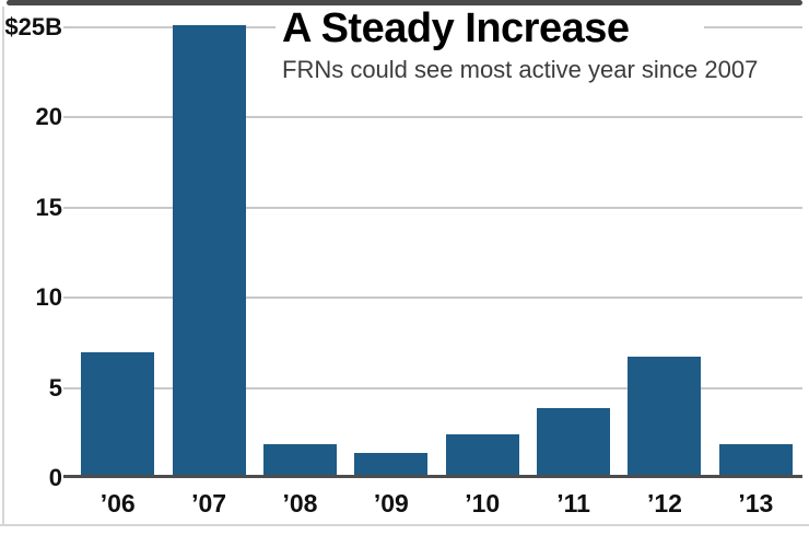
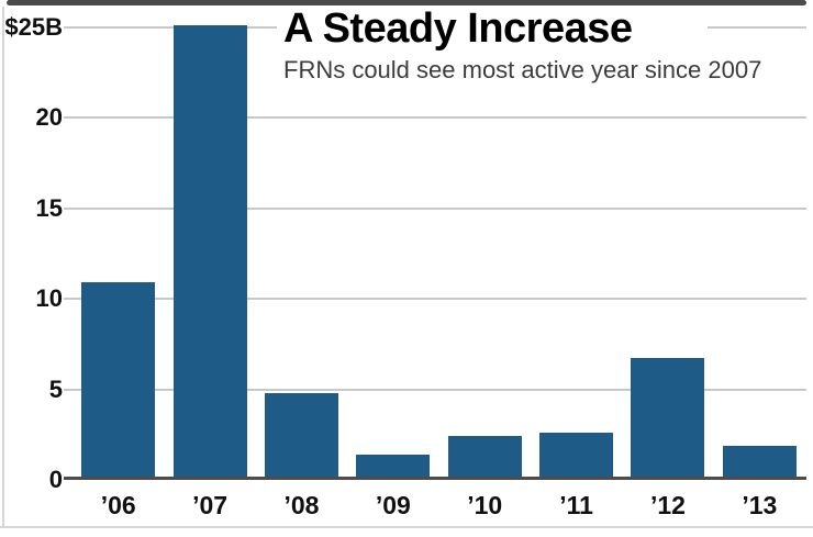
’06: $7.0B -> $10.9B
’08: $1.9B -> $4.8B
’11: $3.9B -> $2.6B
